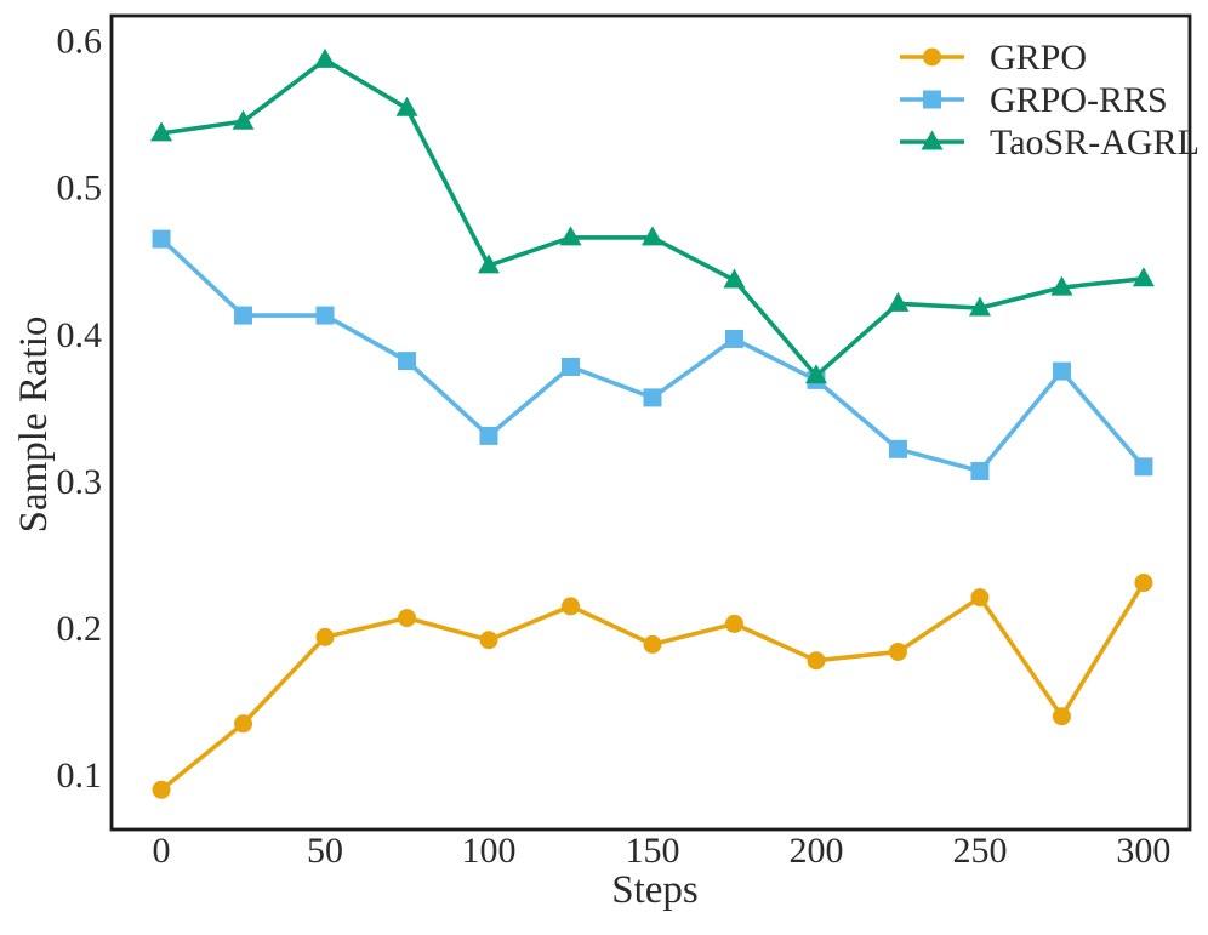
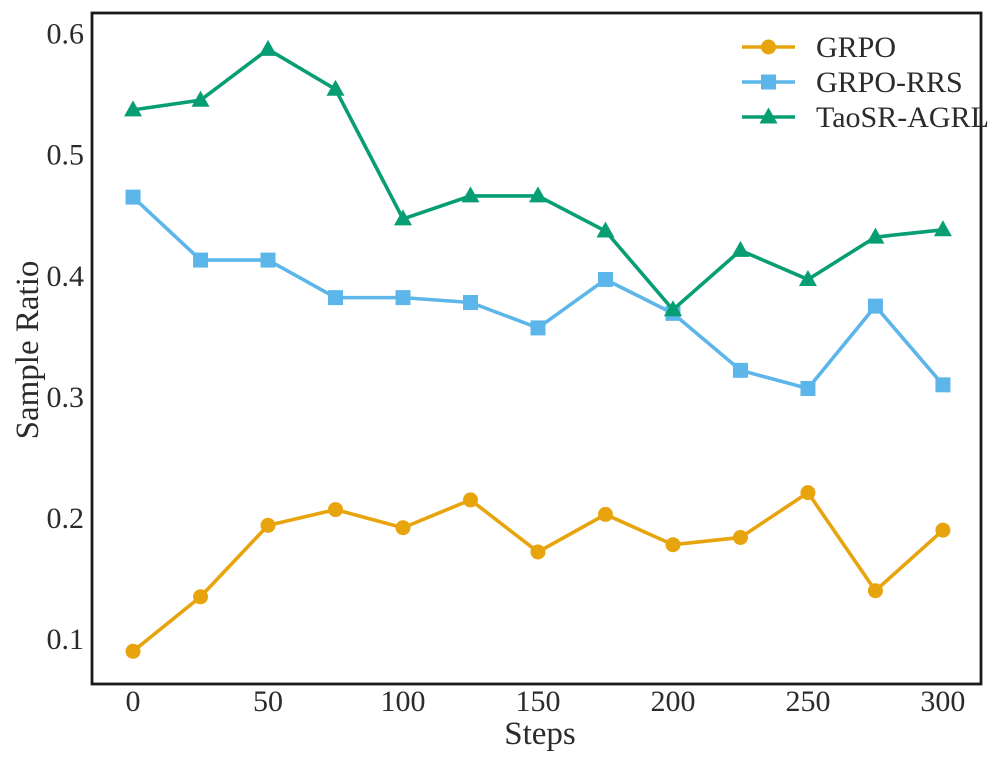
GRPO-RRS/100: 0.331 -> 0.382
GRPO/150: 0.189 -> 0.172
TaoSR-AGRL/250: 0.418 -> 0.397
GRPO/300: 0.231 -> 0.190
